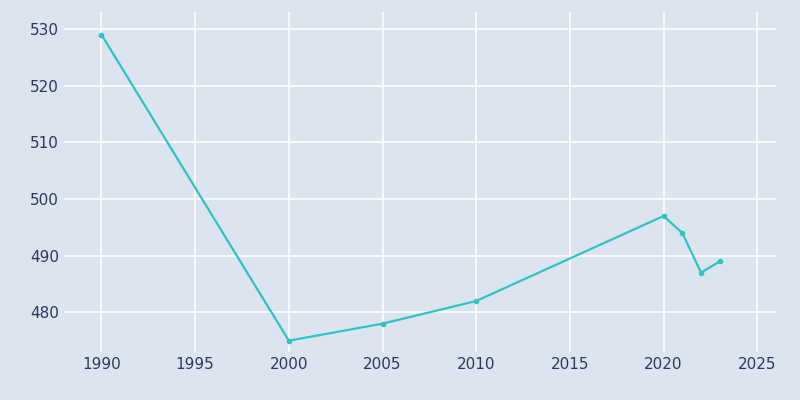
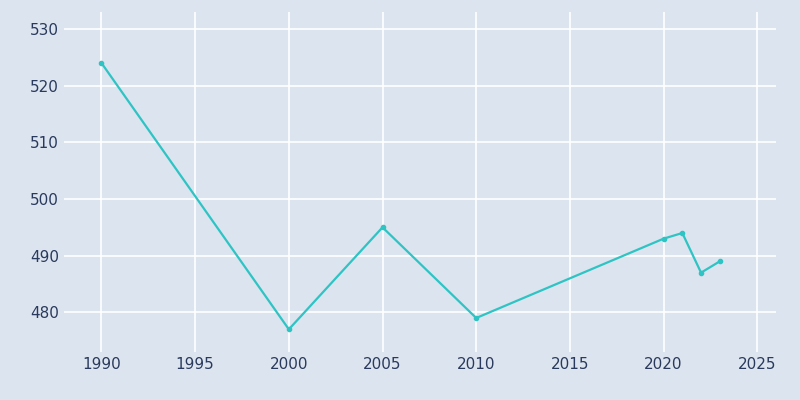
1990: 529 -> 524
2000: 475 -> 477
2005: 478 -> 495
2010: 482 -> 479
2020: 497 -> 493
